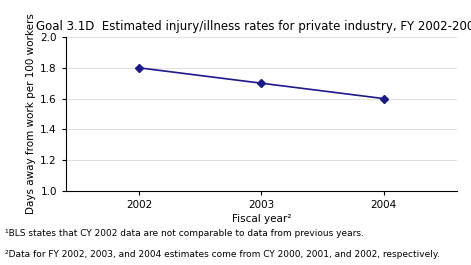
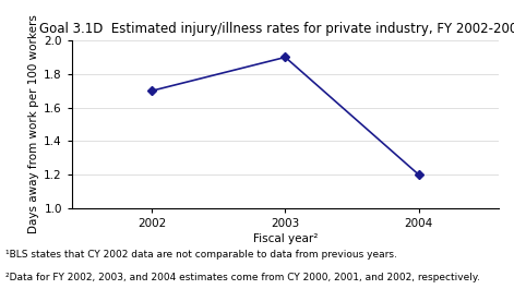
2002: 1.8 -> 1.7
2003: 1.7 -> 1.9
2004: 1.6 -> 1.2
